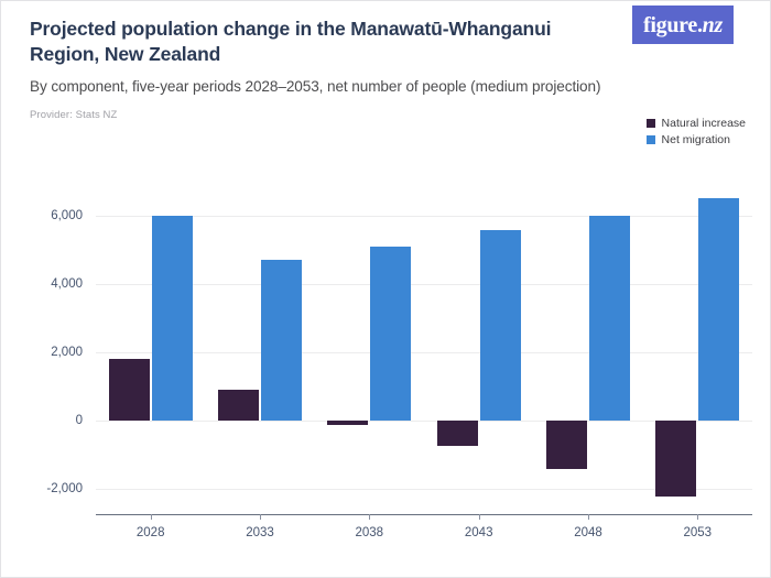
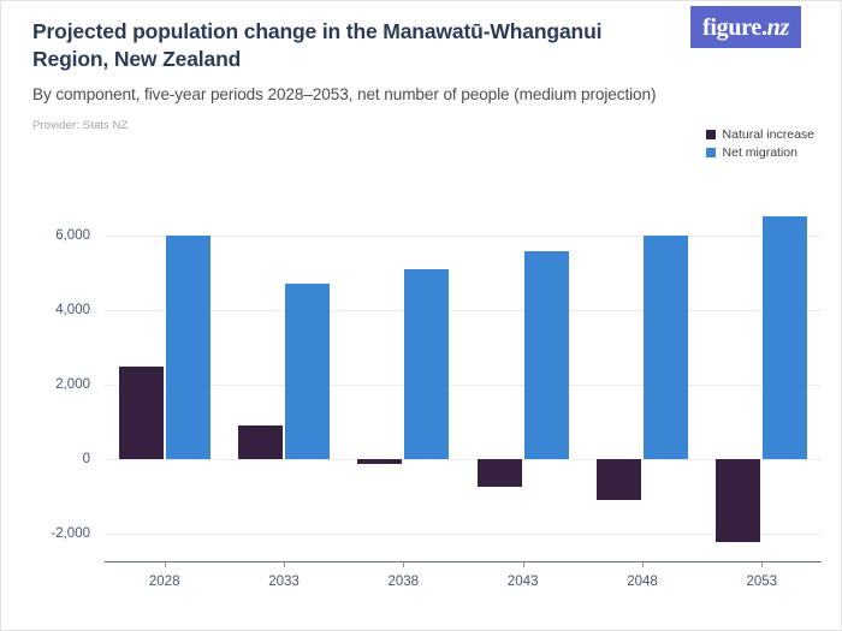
Natural increase/2028: 1800 -> 2500
Natural increase/2048: -1400 -> -1100
